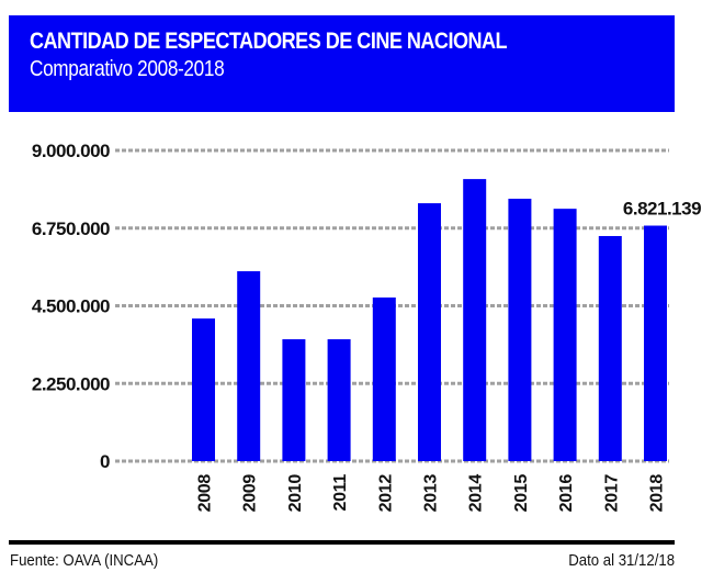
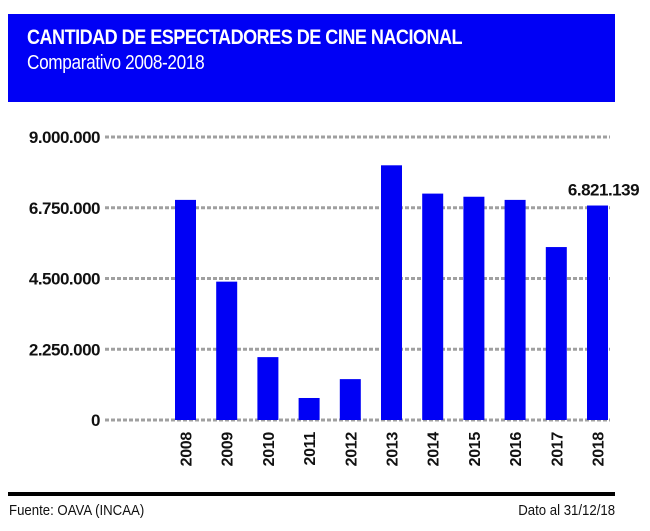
2008: 4100000 -> 7000000
2009: 5500000 -> 4400000
2010: 3500000 -> 2000000
2011: 3500000 -> 700000
2012: 4700000 -> 1300000
2013: 7500000 -> 8100000
2014: 8200000 -> 7200000
2015: 7600000 -> 7100000
2016: 7300000 -> 7000000
2017: 6500000 -> 5500000
